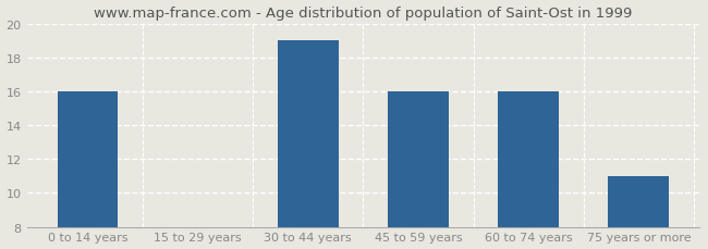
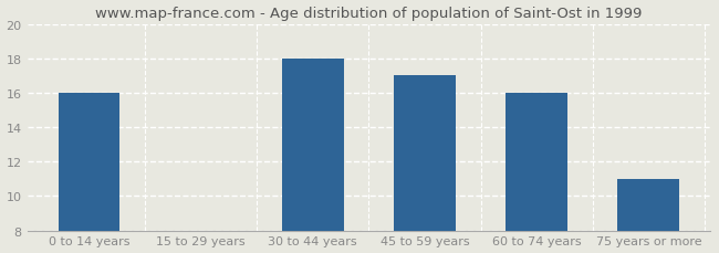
30 to 44 years: 19 -> 18
45 to 59 years: 16 -> 17
